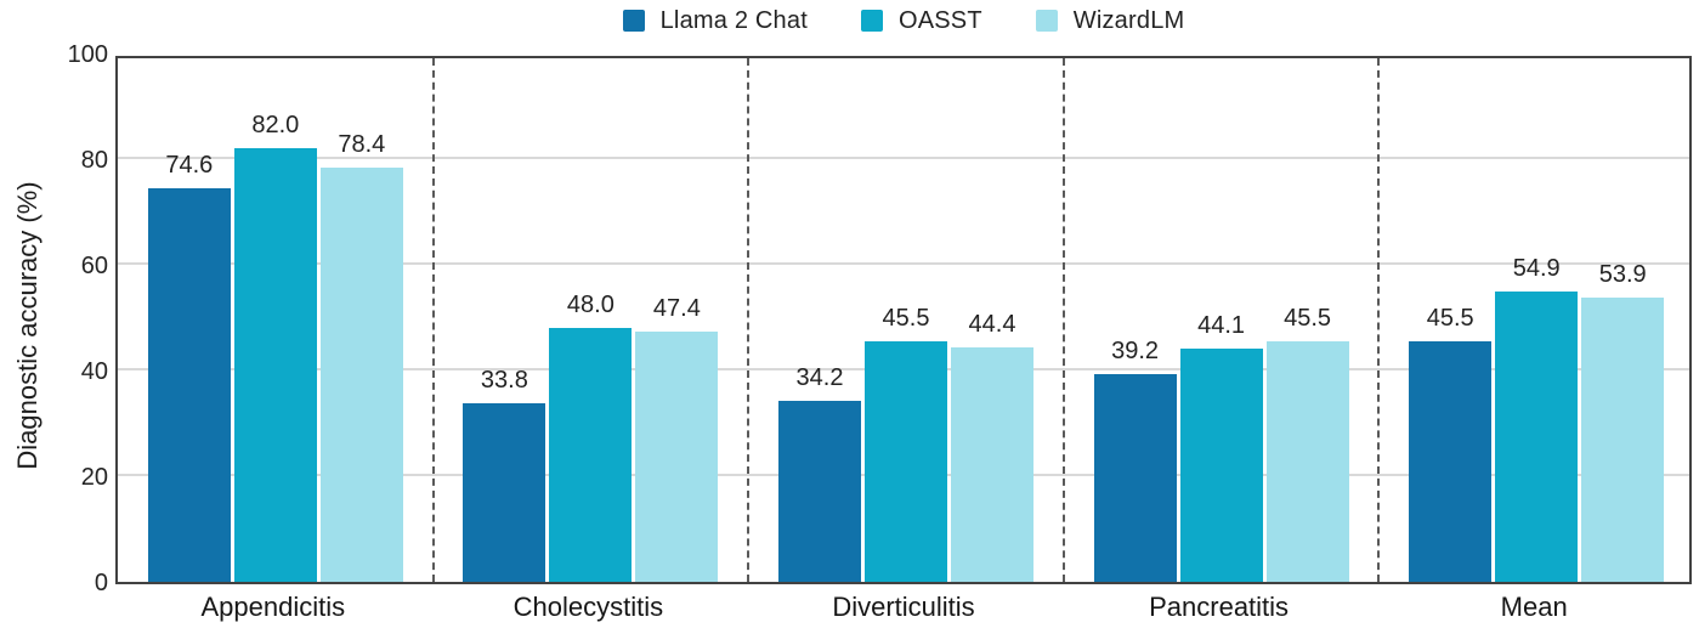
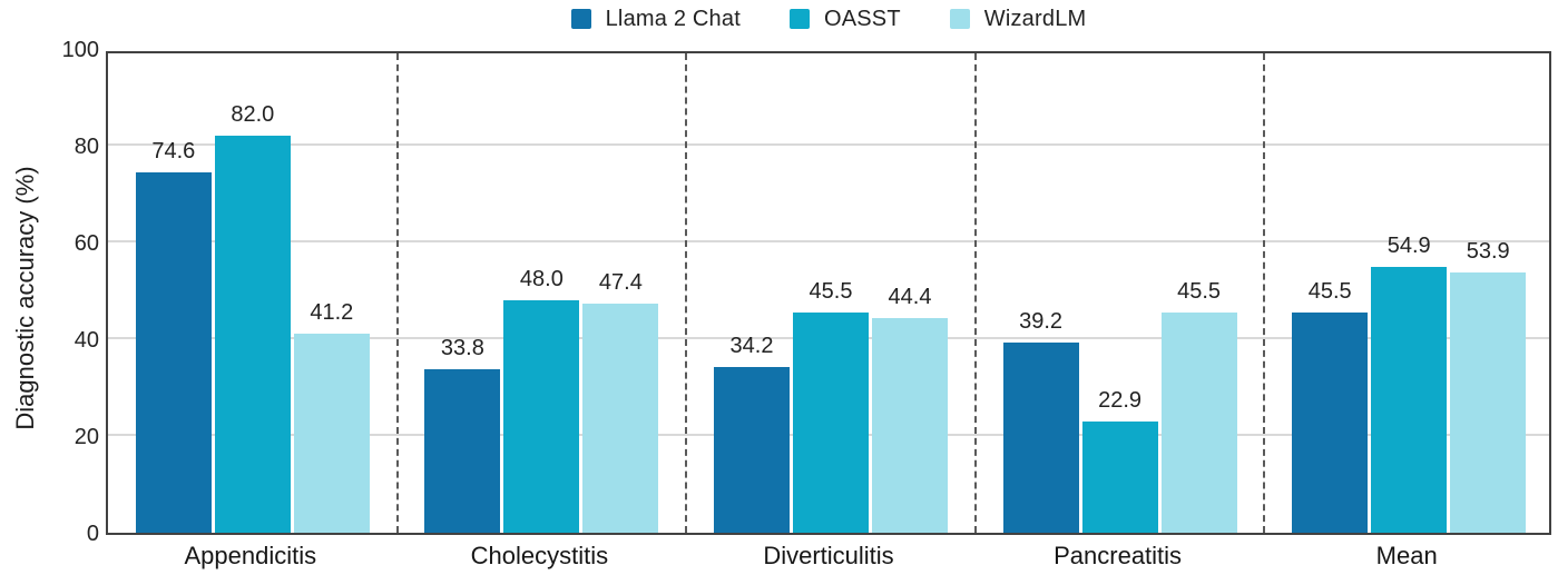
WizardLM/Appendicitis: 78.4 -> 41.2
OASST/Pancreatitis: 44.1 -> 22.9
